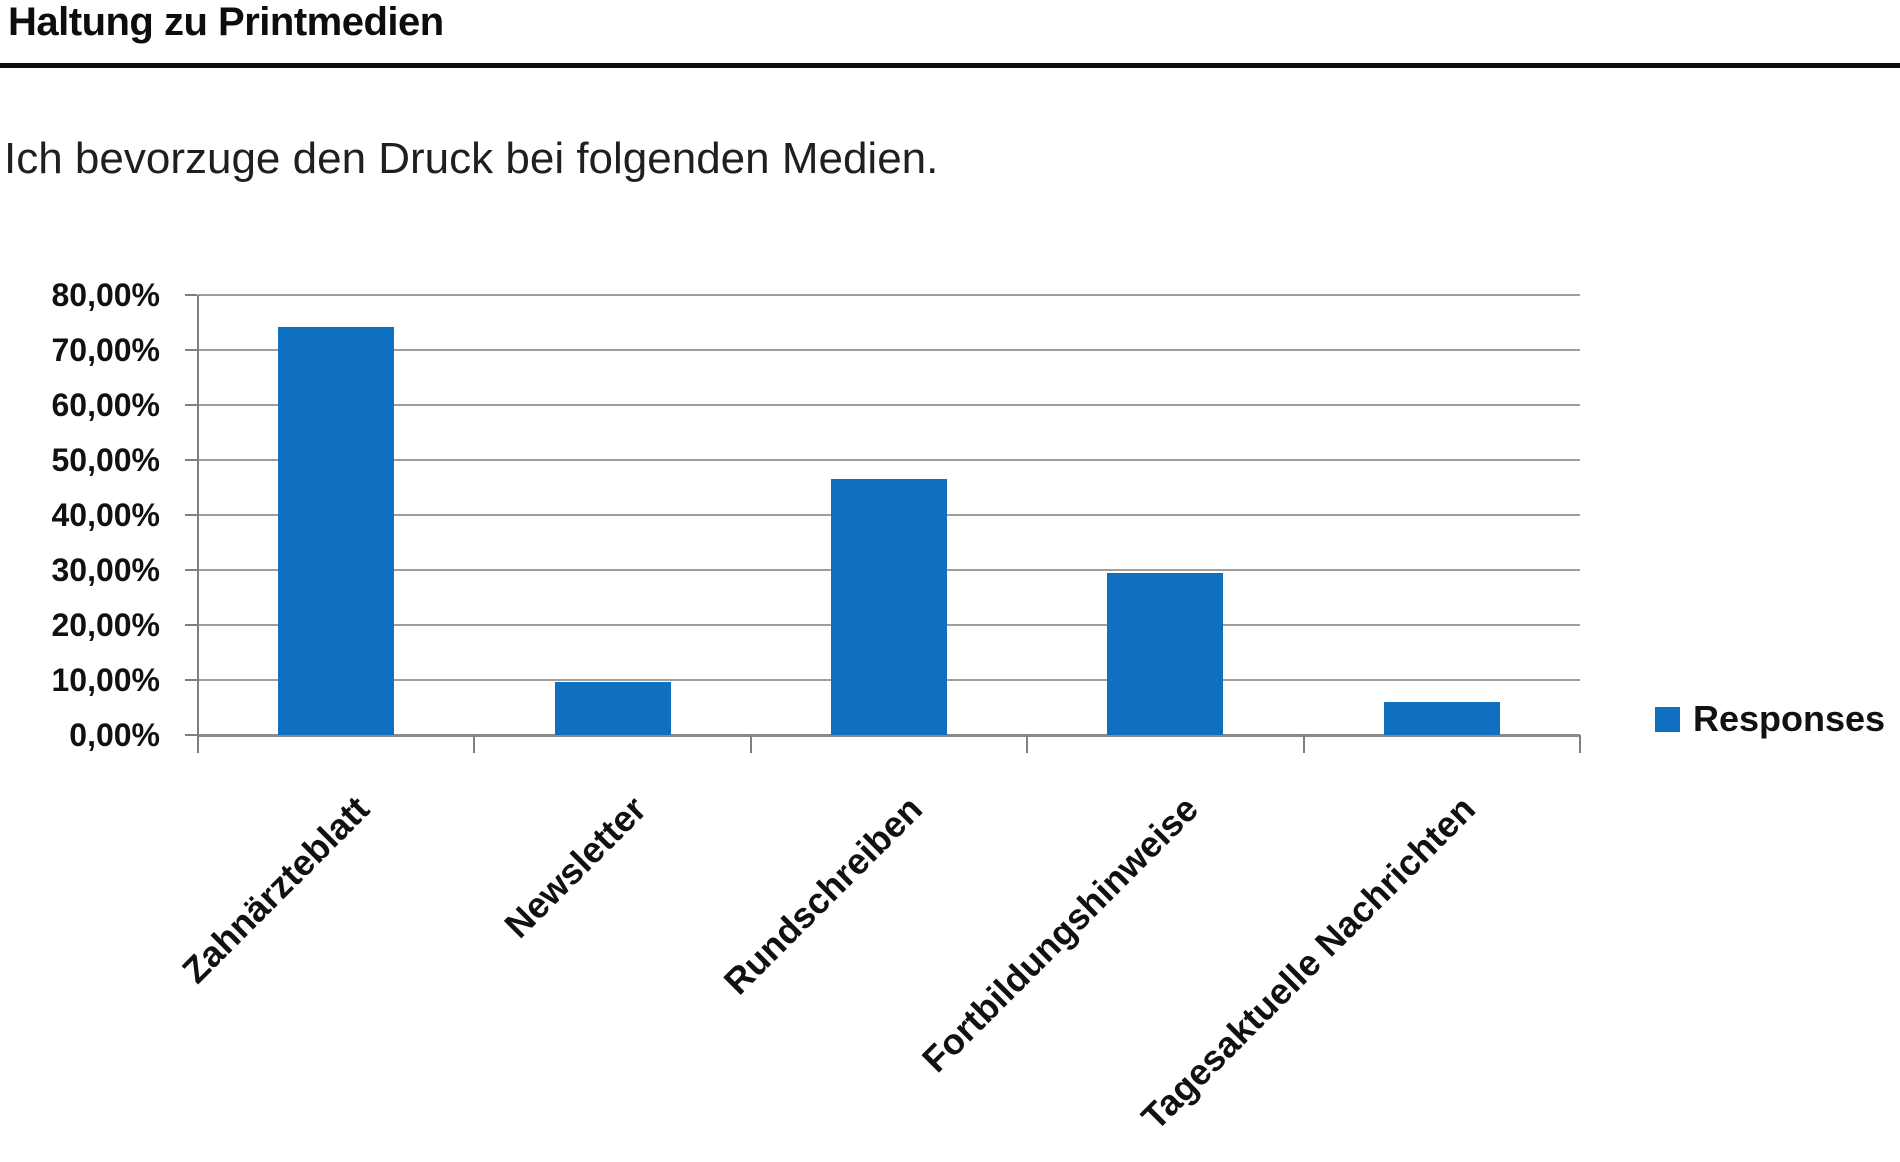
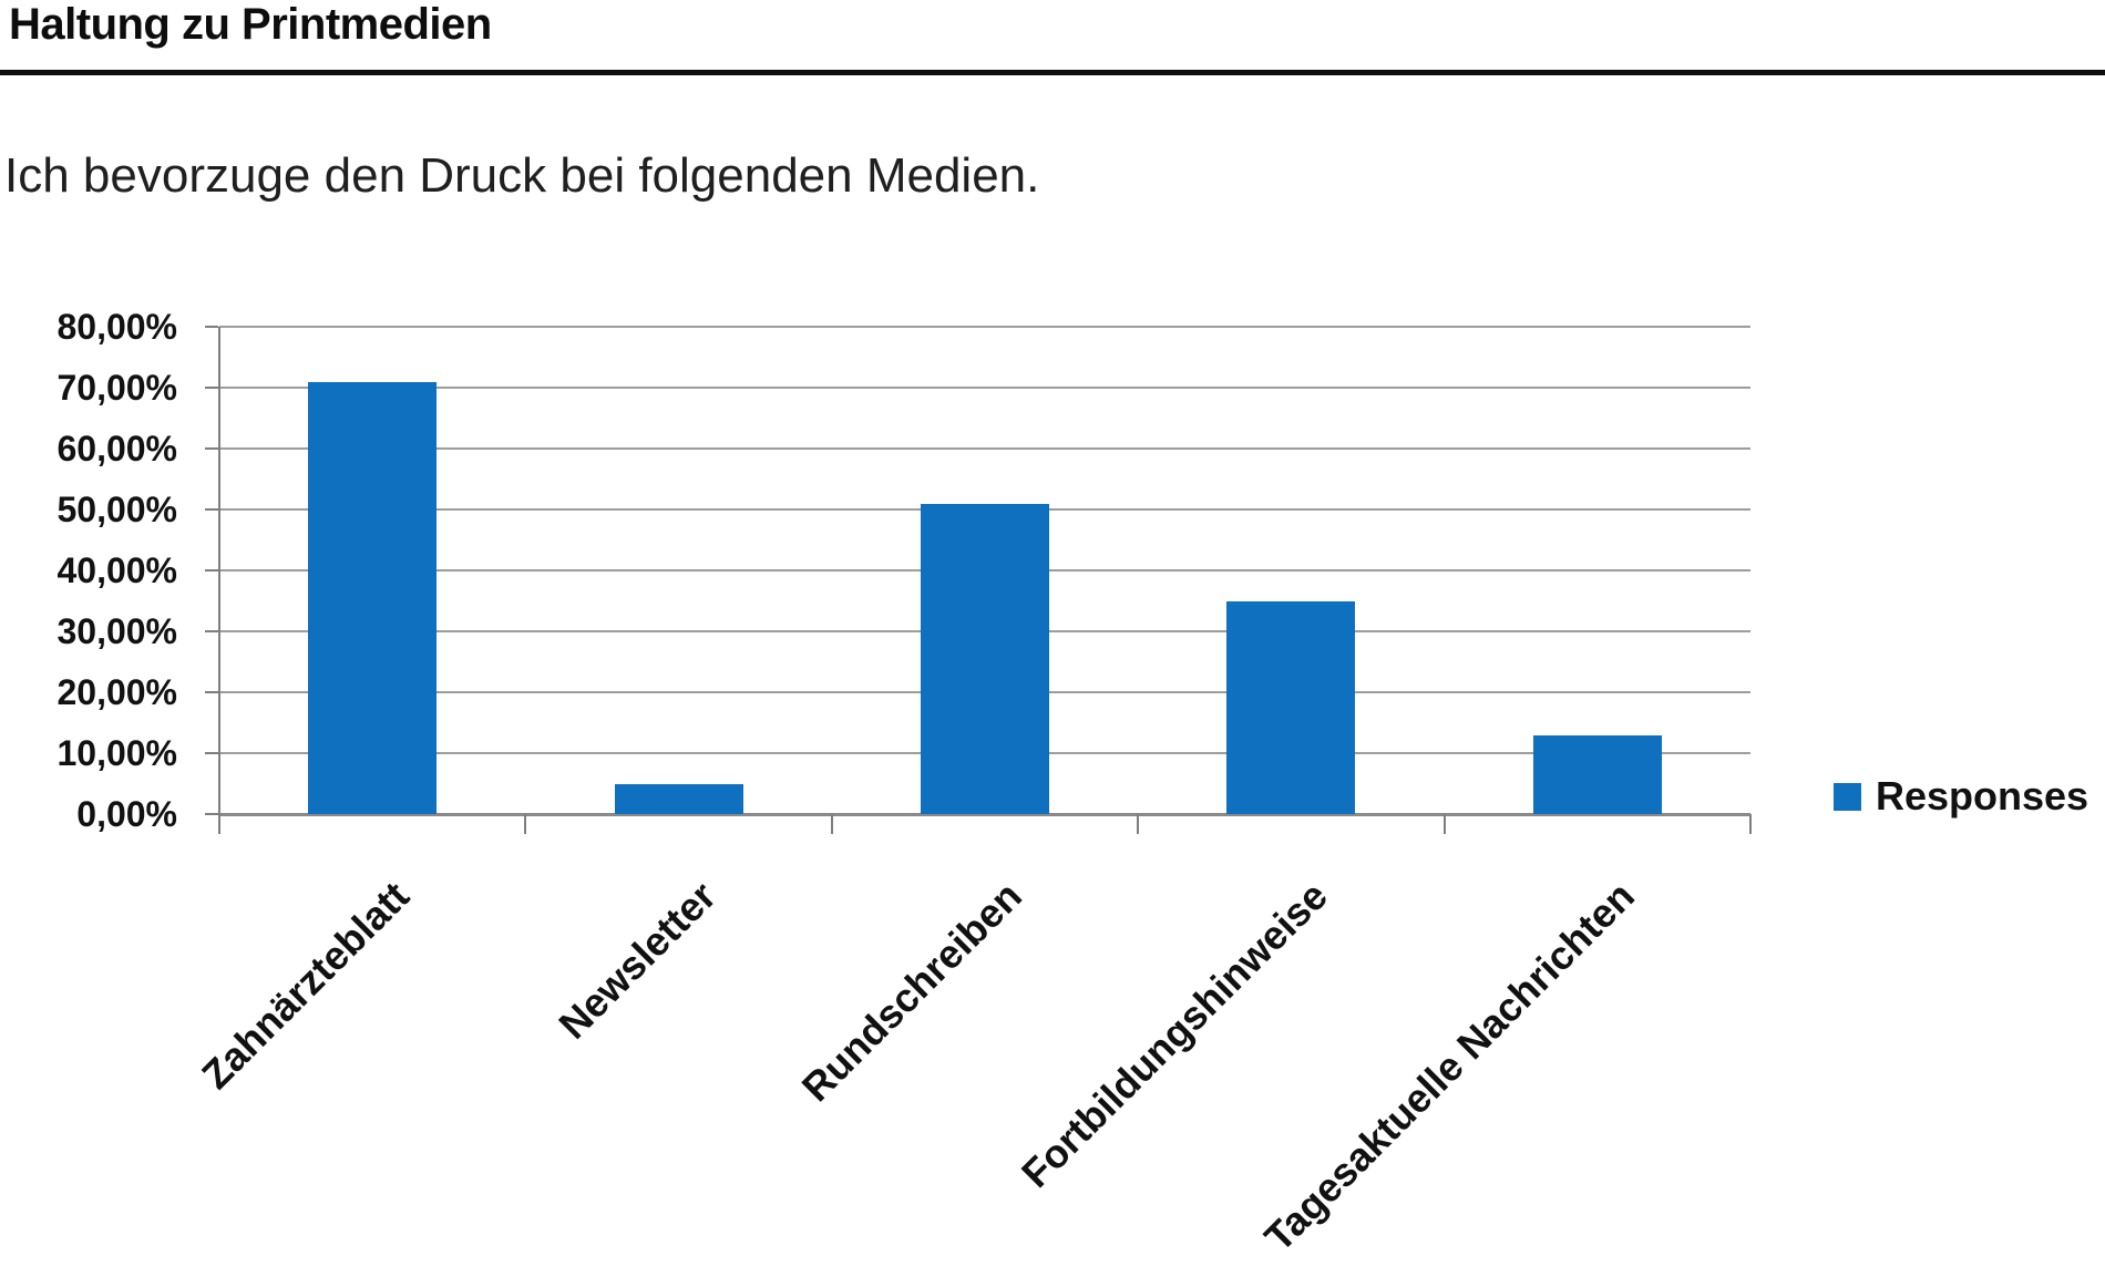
Zahnärzteblatt: 74% -> 71%
Newsletter: 10% -> 5%
Rundschreiben: 47% -> 51%
Fortbildungshinweise: 29% -> 35%
Tagesaktuelle Nachrichten: 6% -> 13%
